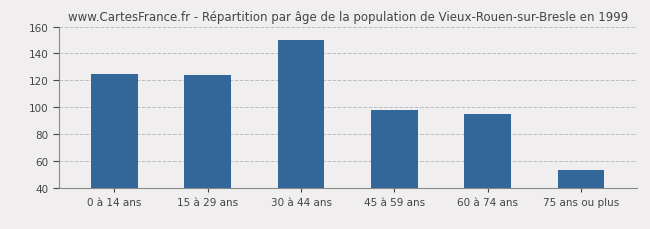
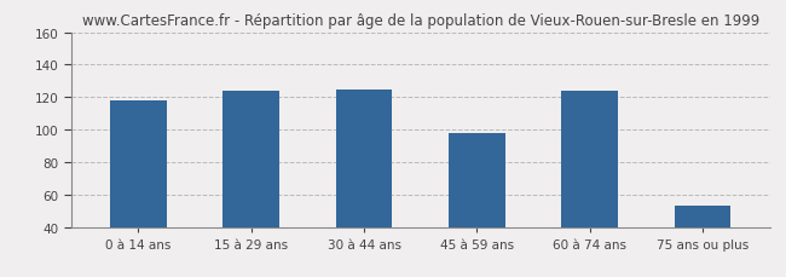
0 à 14 ans: 125 -> 118
30 à 44 ans: 150 -> 125
60 à 74 ans: 95 -> 124
